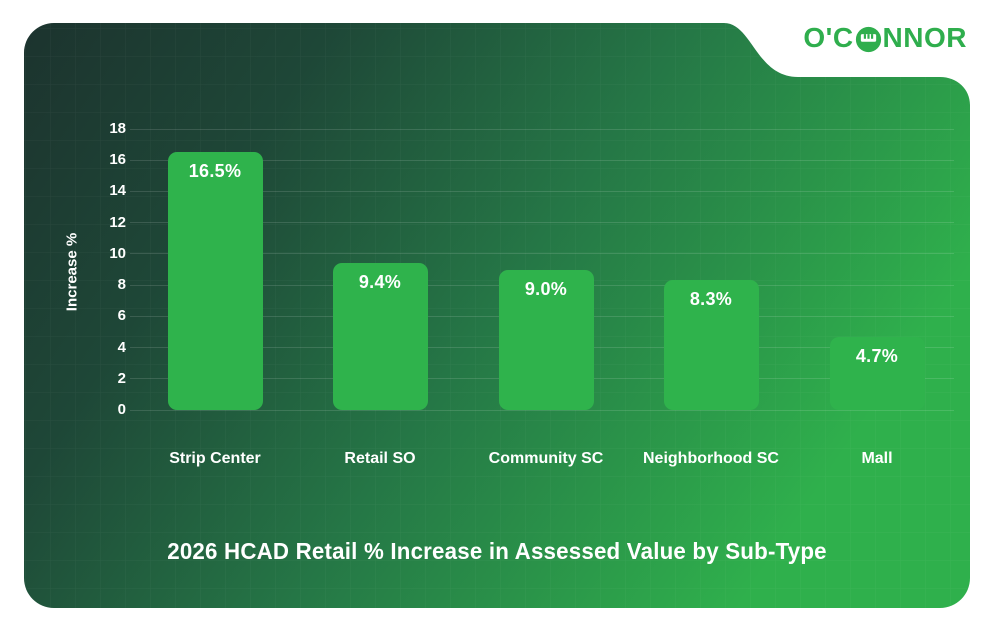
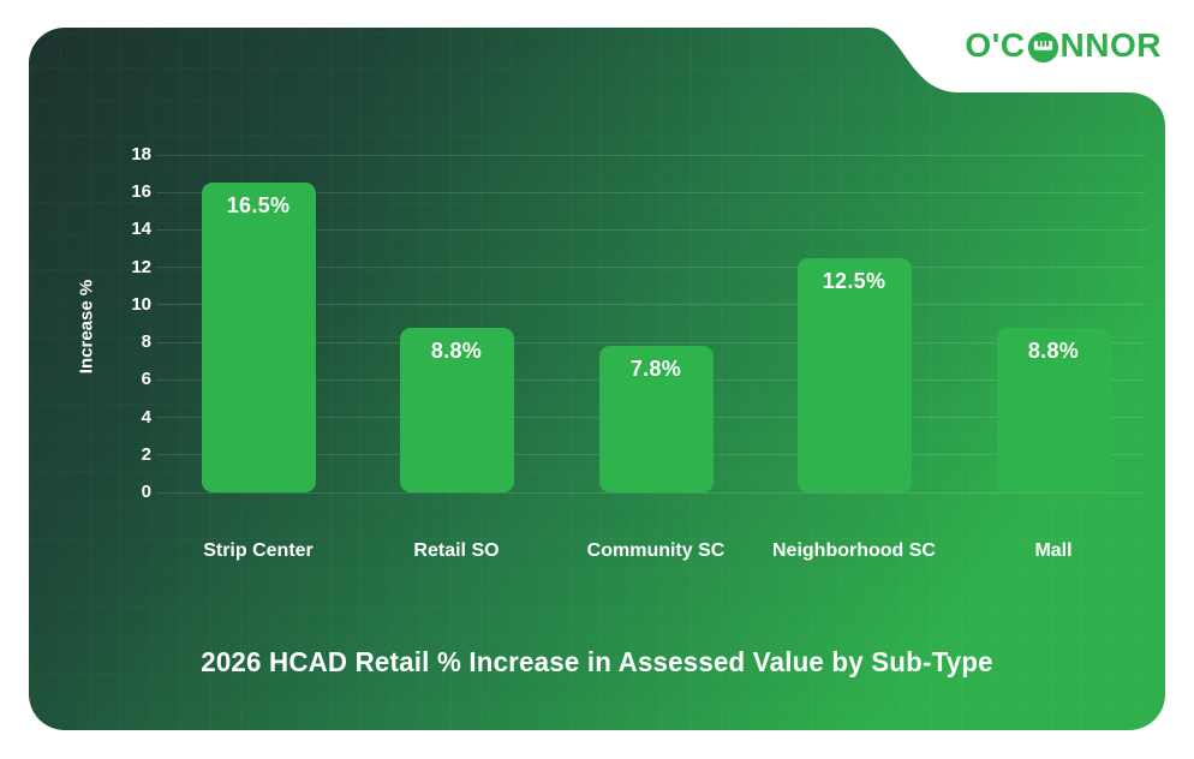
Retail SO: 9.4% -> 8.8%
Community SC: 9.0% -> 7.8%
Neighborhood SC: 8.3% -> 12.5%
Mall: 4.7% -> 8.8%
